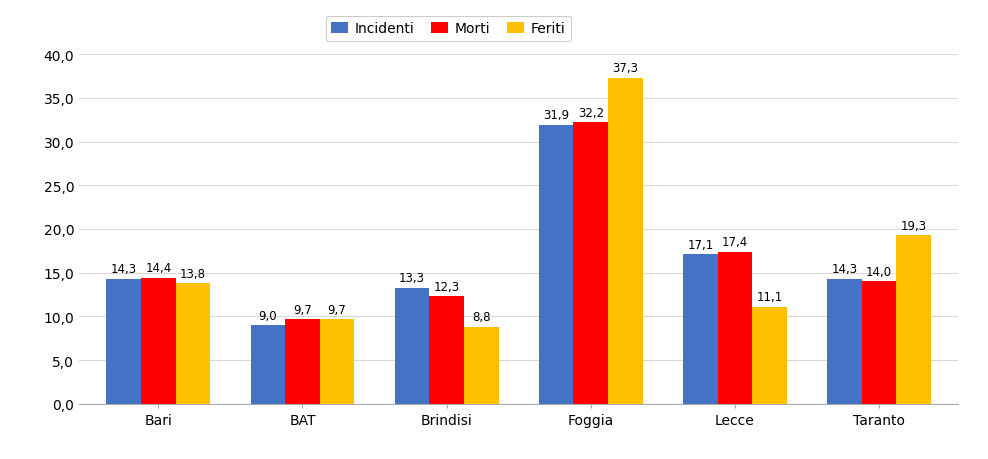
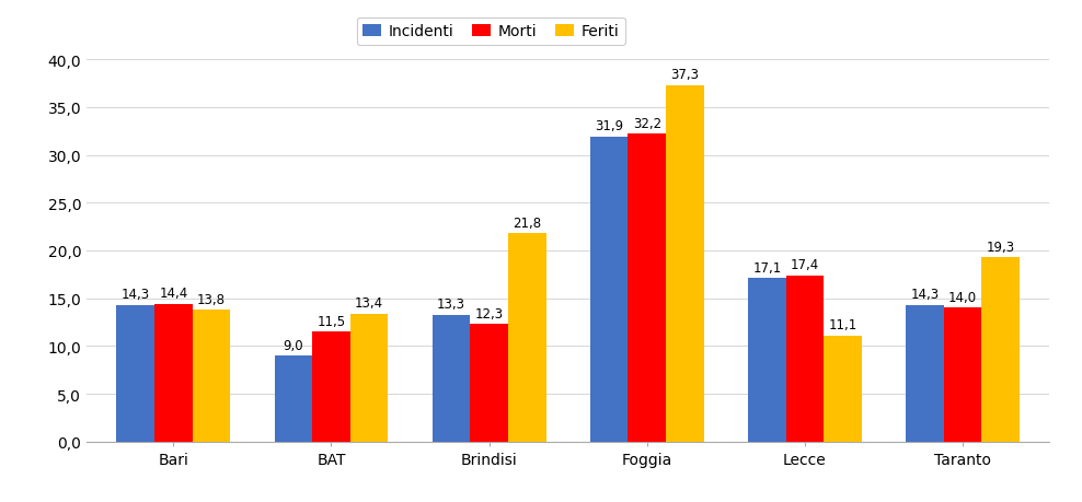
Morti/BAT: 9,7 -> 11,5
Feriti/BAT: 9,7 -> 13,4
Feriti/Brindisi: 8,8 -> 21,8
